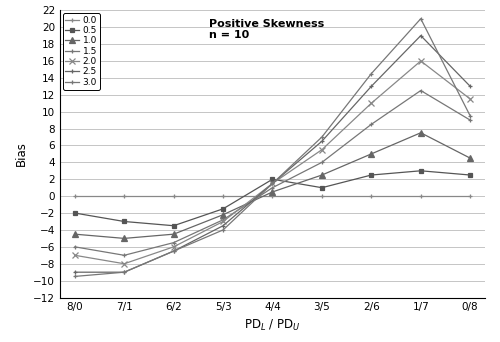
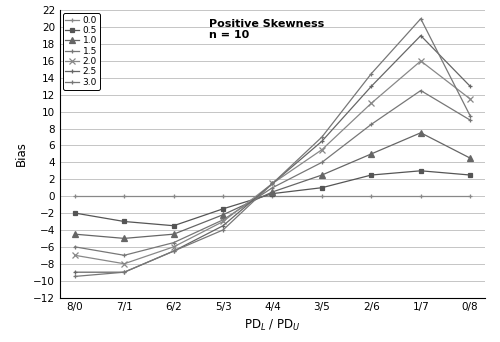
0.5/4/4: 2.0 -> 0.3
